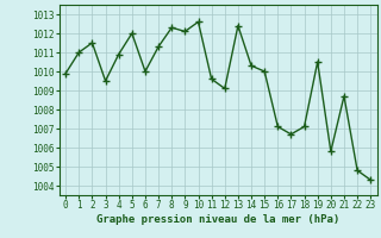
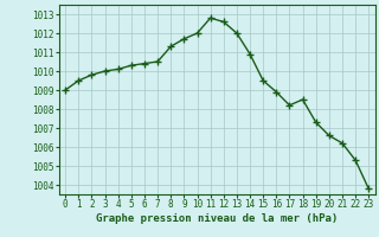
0: 1009.9 -> 1009.0
1: 1011.0 -> 1009.5
2: 1011.5 -> 1009.8
3: 1009.5 -> 1010.0
4: 1010.9 -> 1010.1
5: 1012.0 -> 1010.3
6: 1010.0 -> 1010.4
7: 1011.3 -> 1010.5
8: 1012.3 -> 1011.3
9: 1012.1 -> 1011.7
10: 1012.6 -> 1012.0
11: 1009.6 -> 1012.8
12: 1009.1 -> 1012.6
13: 1012.4 -> 1012.0
14: 1010.3 -> 1010.9
15: 1010.0 -> 1009.5
16: 1007.1 -> 1008.9
17: 1006.7 -> 1008.2
18: 1007.1 -> 1008.5
19: 1010.5 -> 1007.3
20: 1005.8 -> 1006.6
21: 1008.7 -> 1006.2
22: 1004.8 -> 1005.3
23: 1004.3 -> 1003.8
